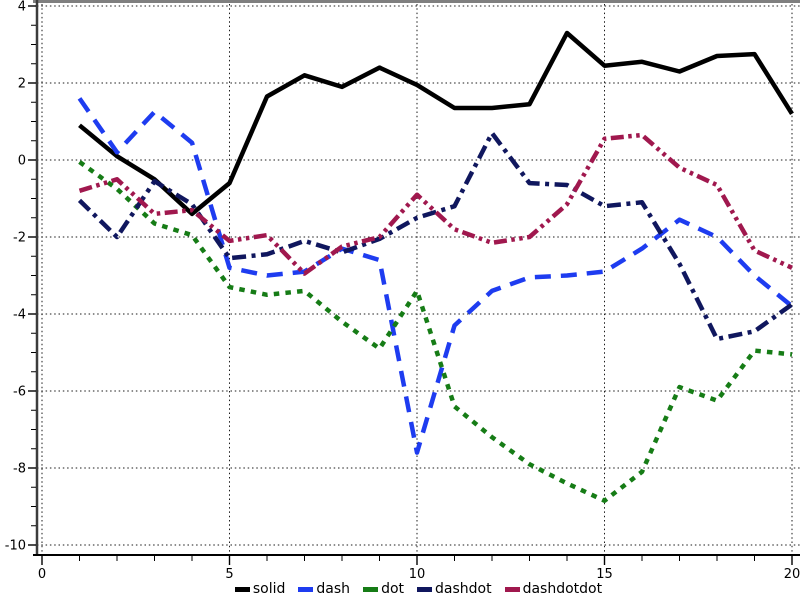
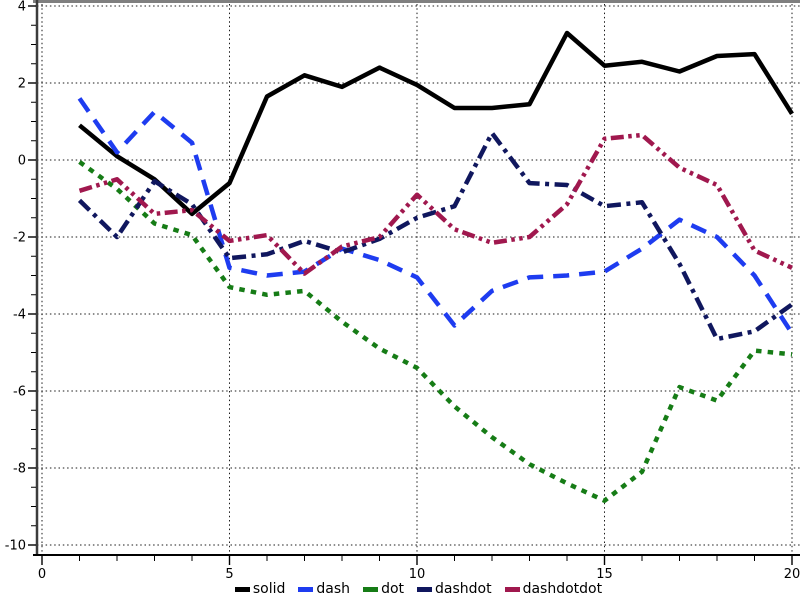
dash/10: -7.6 -> -3.0
dot/10: -3.4 -> -5.4
dash/20: -3.8 -> -4.5
